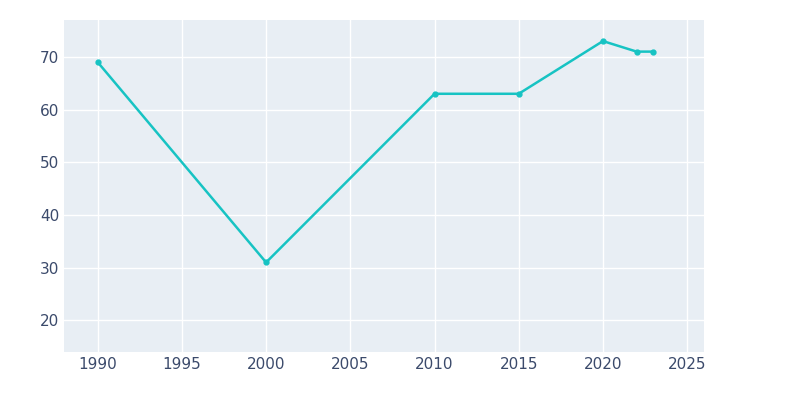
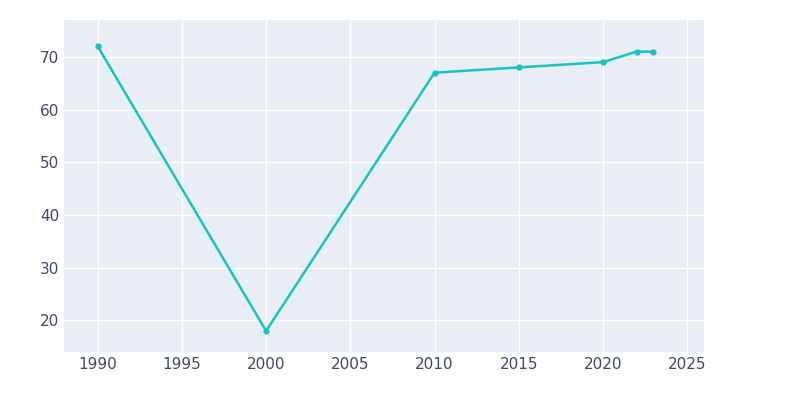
1990: 69 -> 72
2000: 31 -> 18
2010: 63 -> 67
2015: 63 -> 68
2020: 73 -> 69
